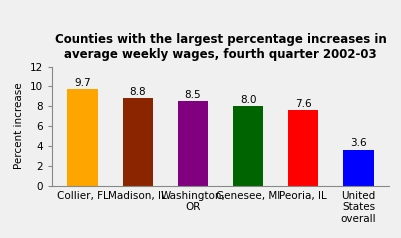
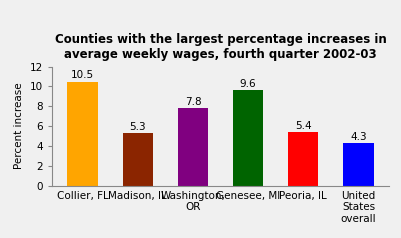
Collier, FL: 9.7 -> 10.5
Madison, IL: 8.8 -> 5.3
Washington, OR: 8.5 -> 7.8
Genesee, MI: 8.0 -> 9.6
Peoria, IL: 7.6 -> 5.4
United States overall: 3.6 -> 4.3
